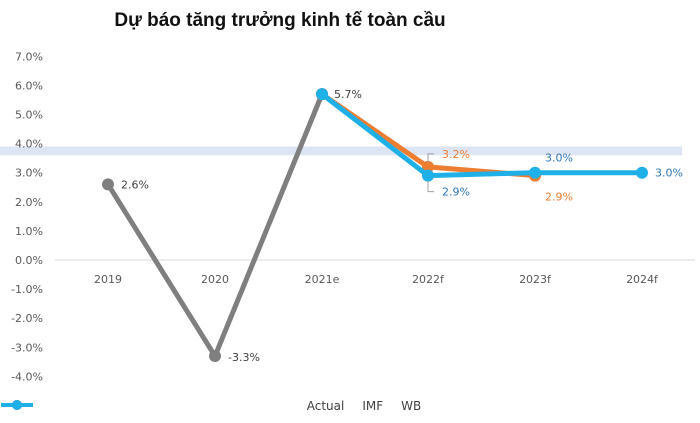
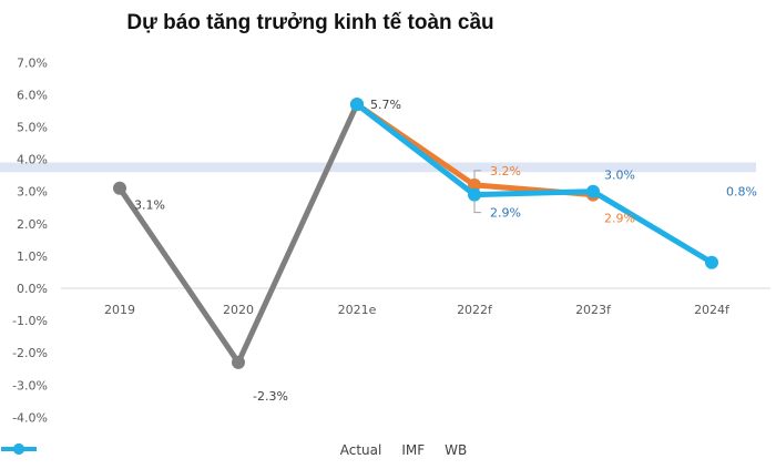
Actual/2019: 2.6% -> 3.1%
Actual/2020: -3.3% -> -2.3%
WB/2024f: 3.0% -> 0.8%
